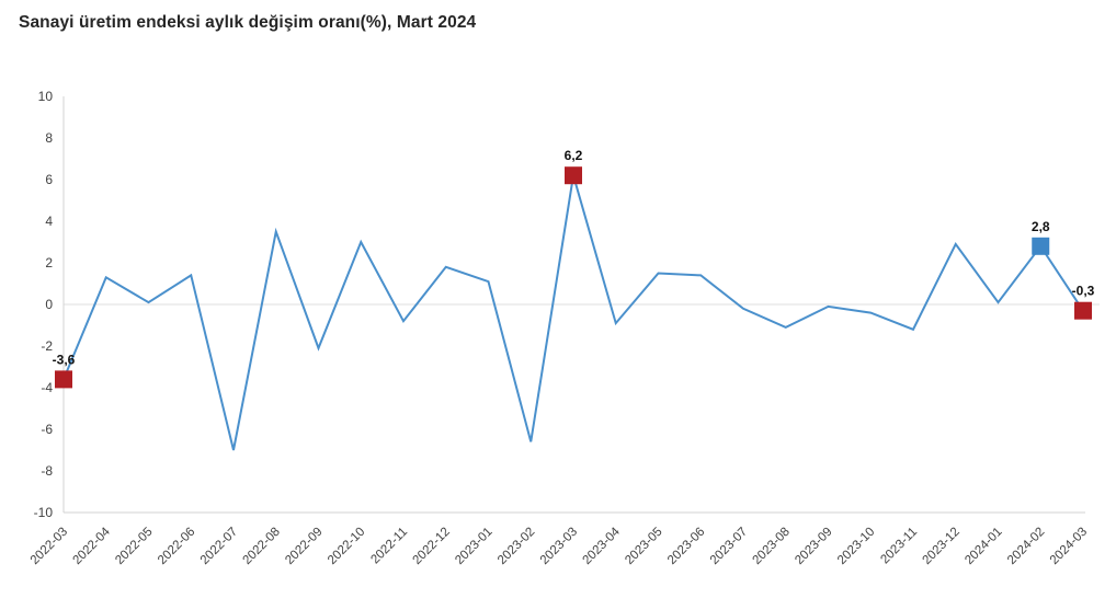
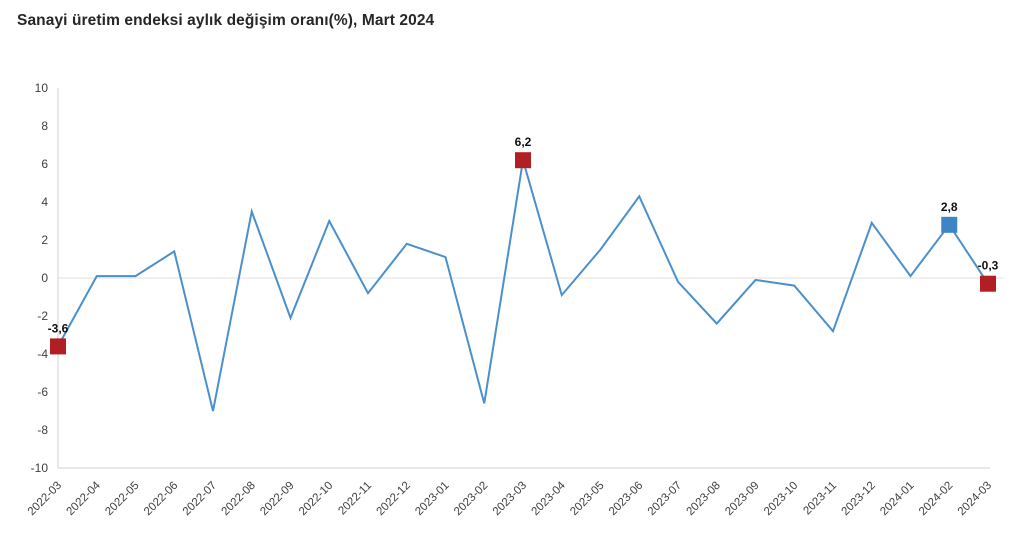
2022-04: 1.3 -> 0.1
2023-06: 1.4 -> 4.3
2023-08: -1.1 -> -2.4
2023-11: -1.2 -> -2.8
